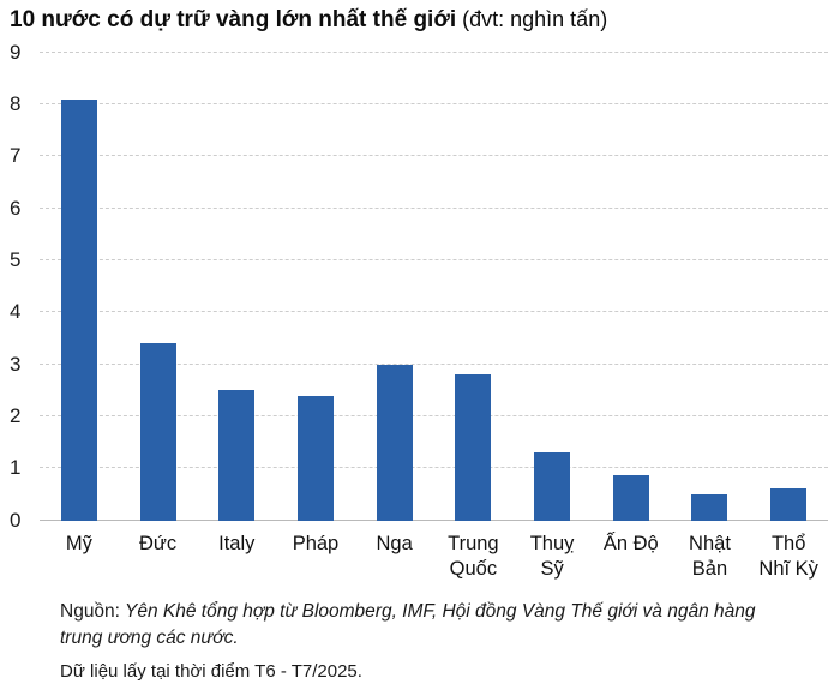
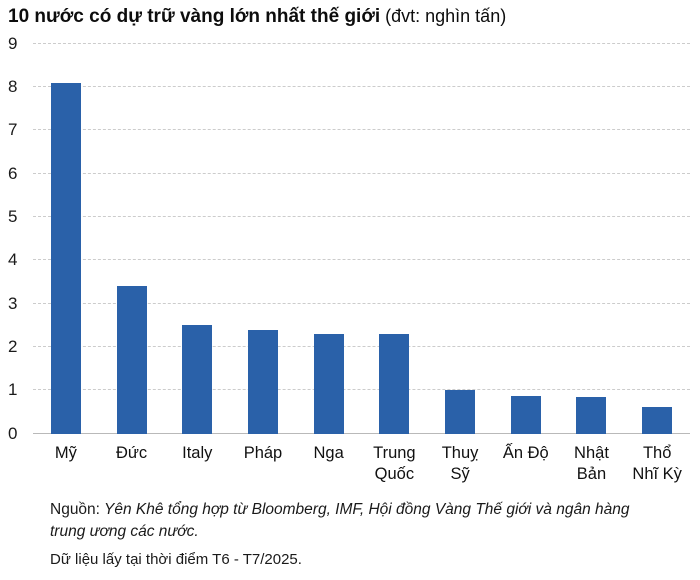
Nga: 3.0 -> 2.3
Trung Quốc: 2.8 -> 2.3
Thuỵ Sỹ: 1.3 -> 1.0
Nhật Bản: 0.5 -> 0.8
